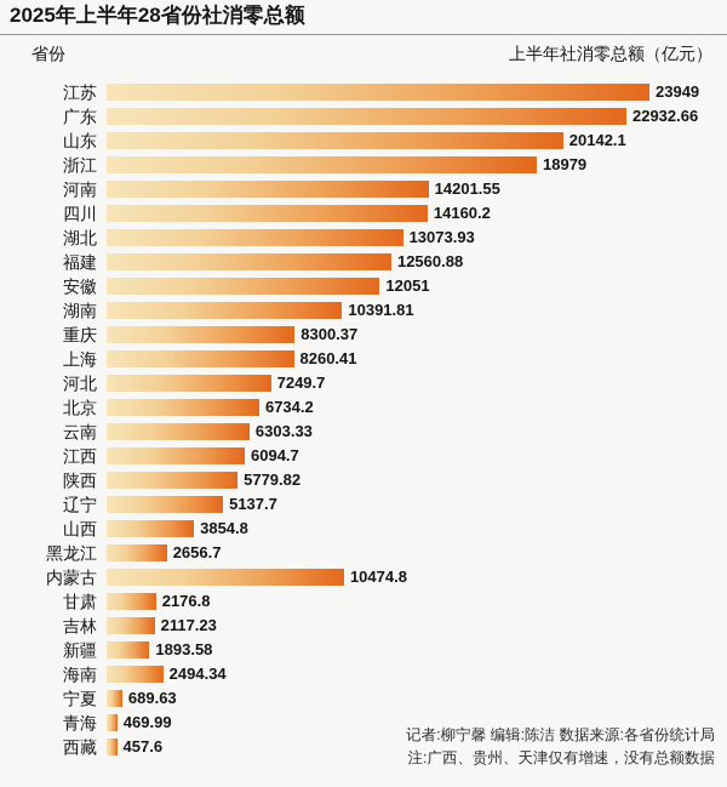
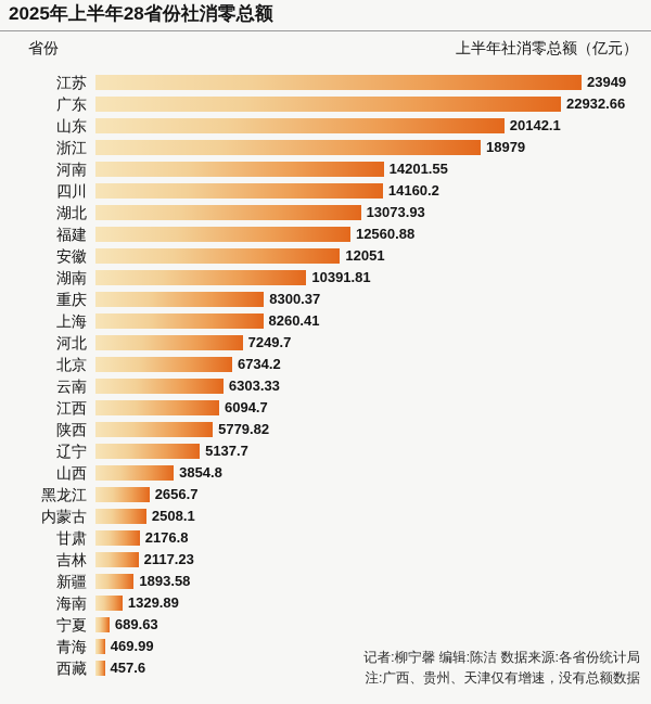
内蒙古: 10474.8 -> 2508.1
海南: 2494.34 -> 1329.89
